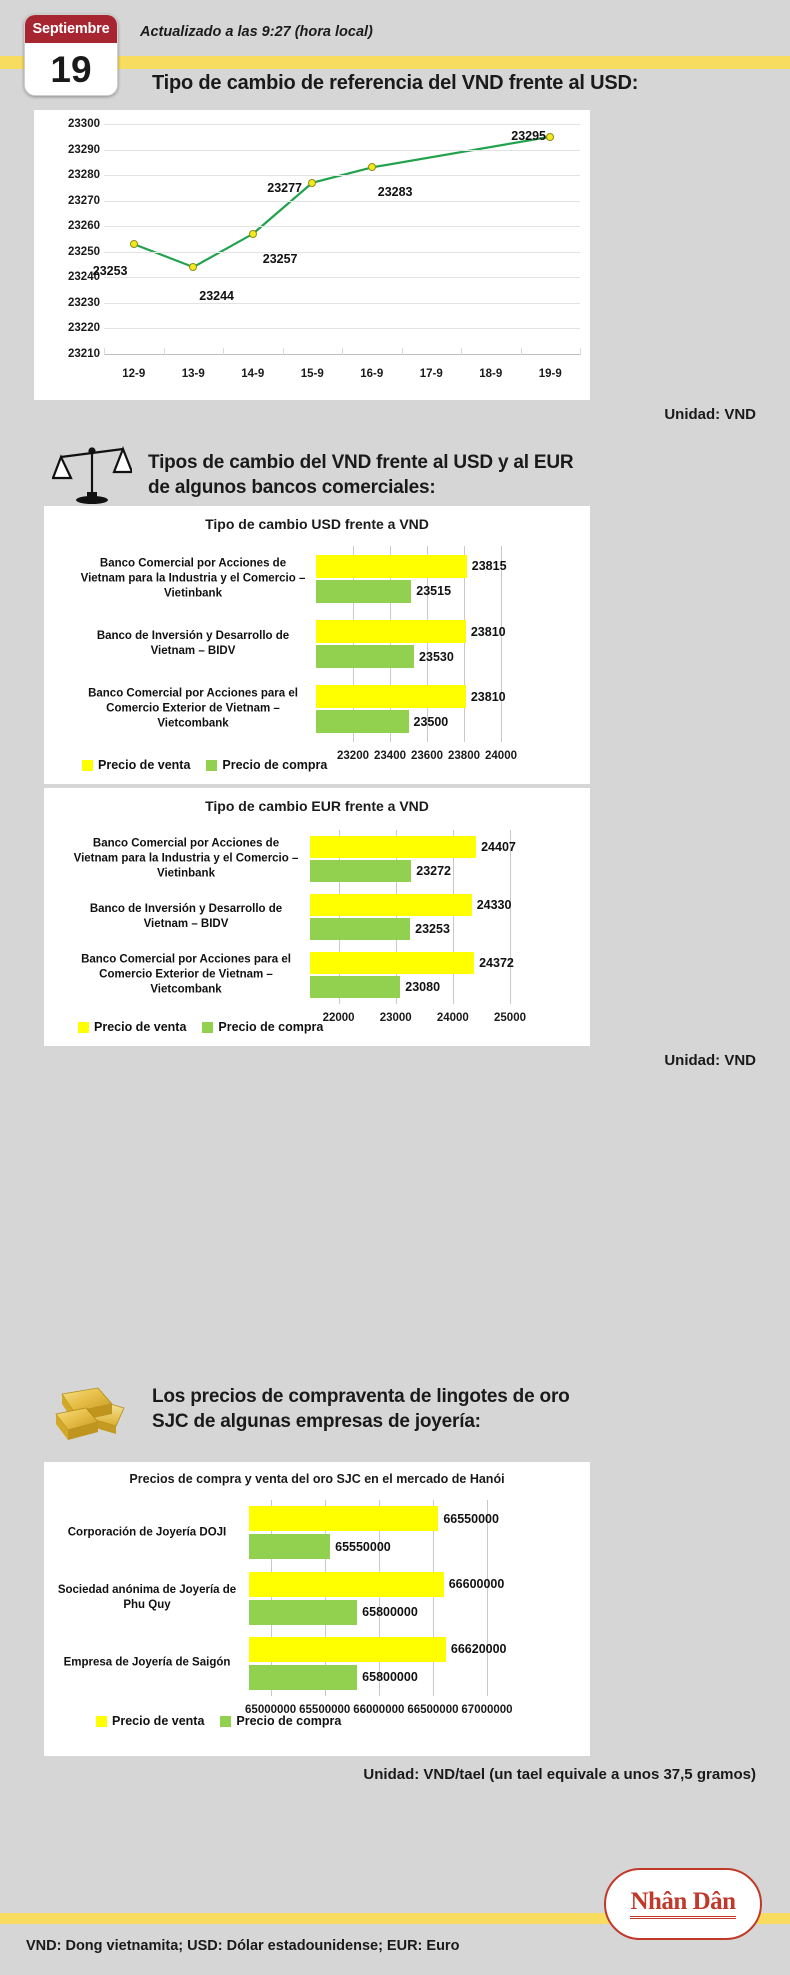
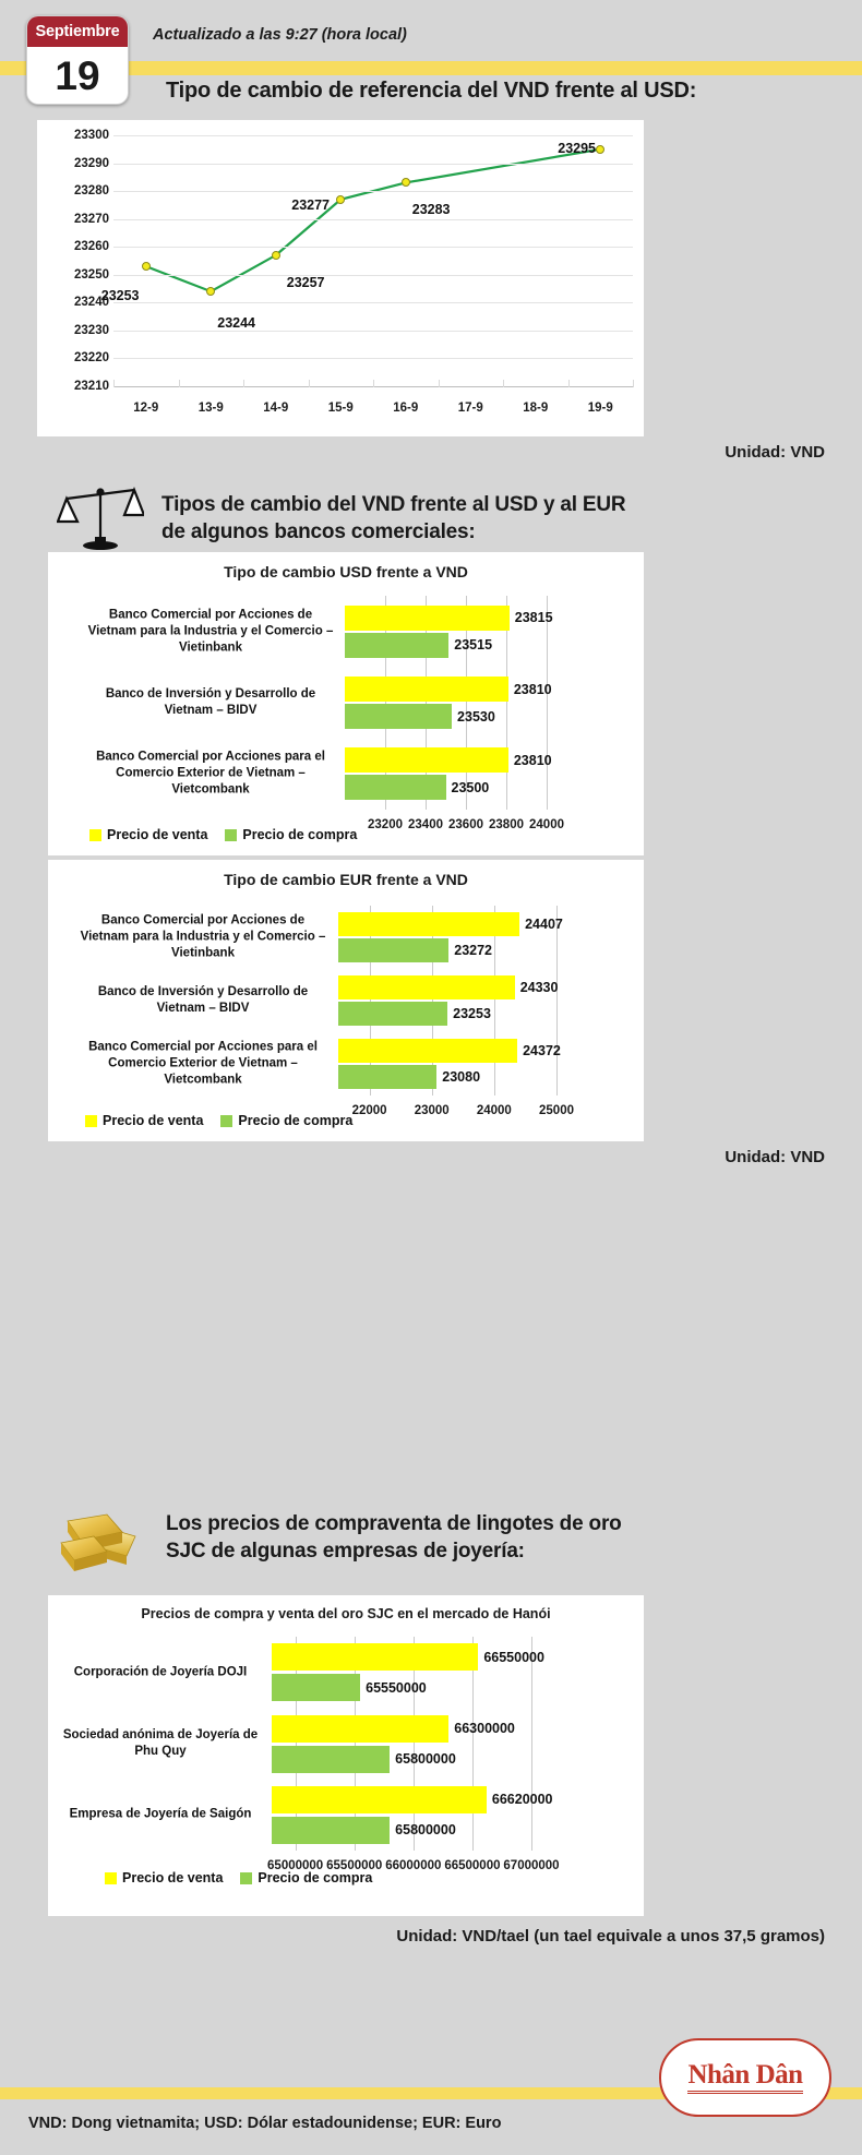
Precios de compra y venta del oro SJC en el mercado de Hanói/Precio de venta/Sociedad anónima de Joyería de Phu Quy: 66600000 -> 66300000
